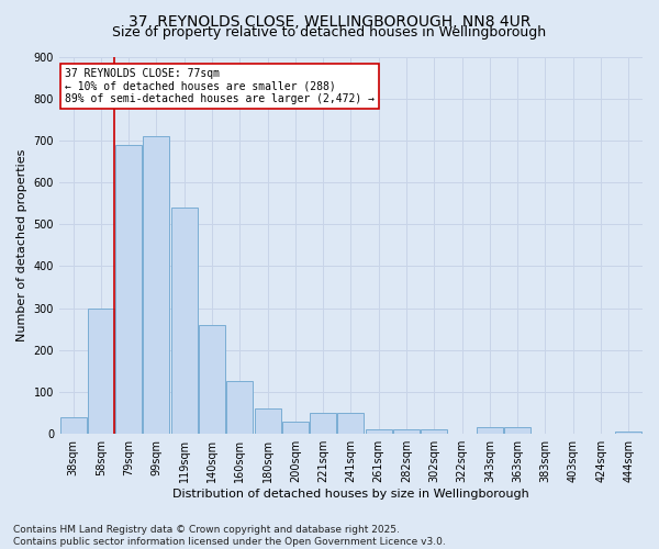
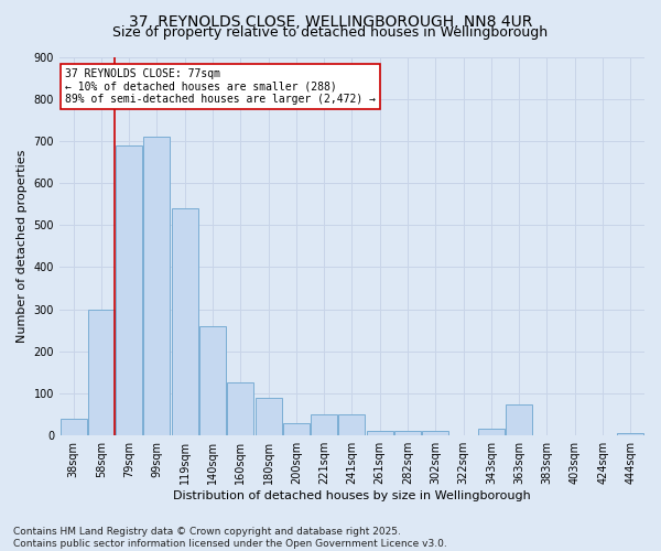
180sqm: 60 -> 90
363sqm: 15 -> 75
